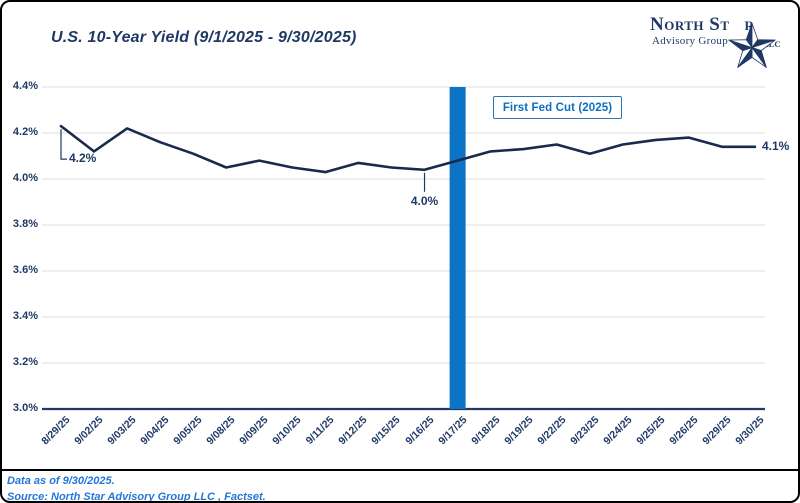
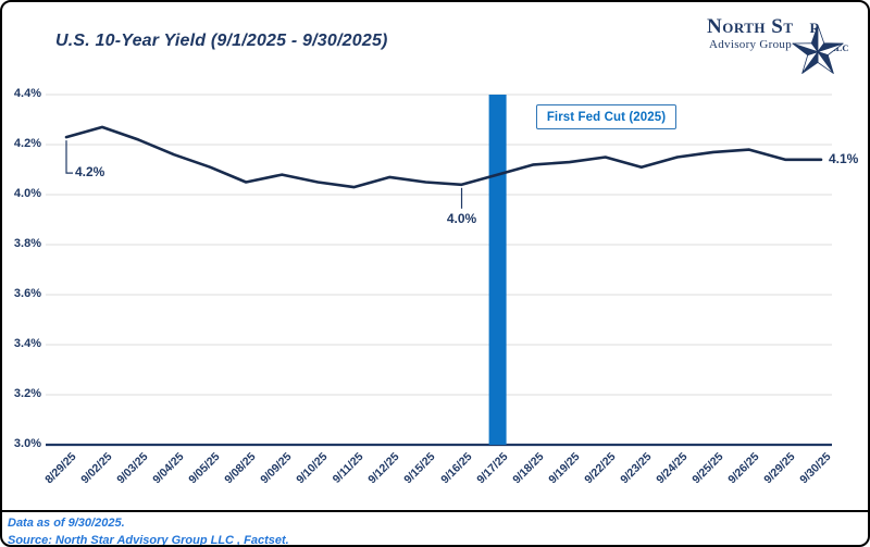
9/02/25: 4.12% -> 4.27%
